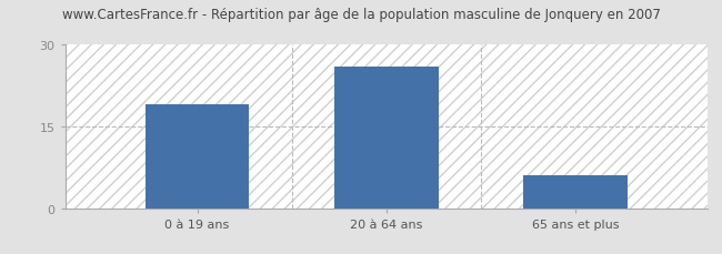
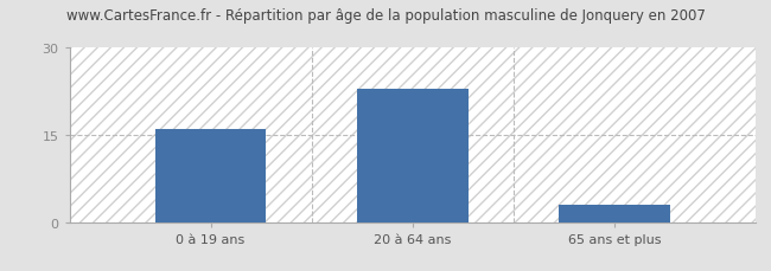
0 à 19 ans: 19 -> 16
20 à 64 ans: 26 -> 23
65 ans et plus: 6 -> 3
